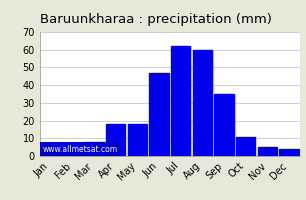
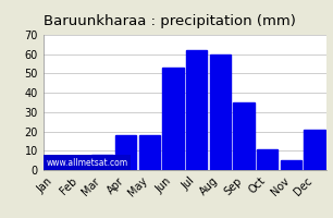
Jun: 47 -> 53
Dec: 4 -> 21
